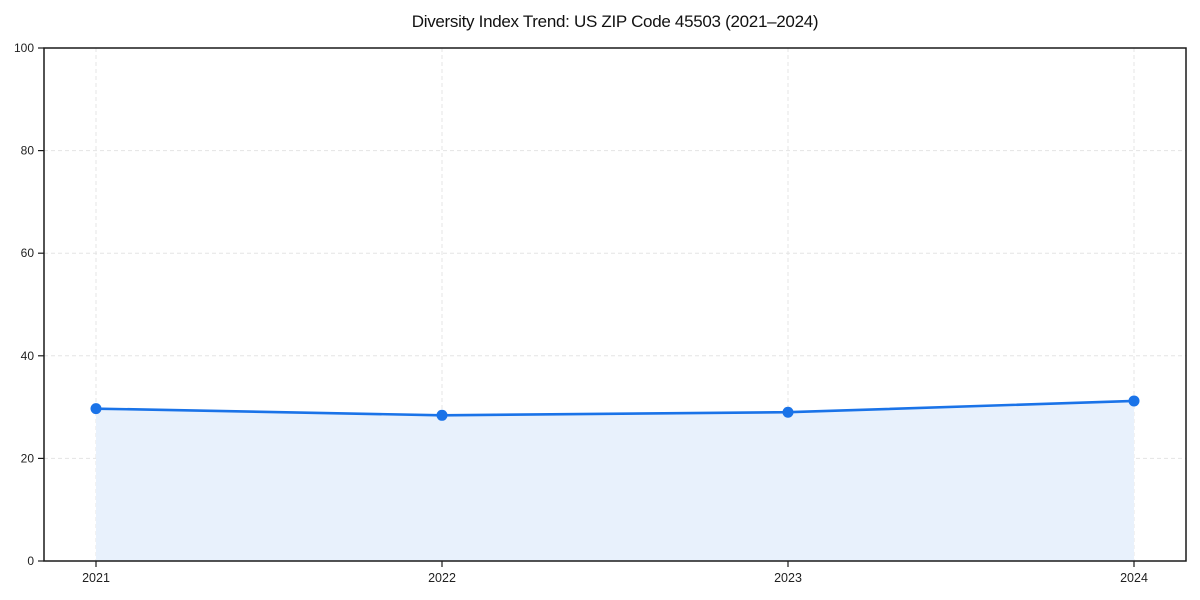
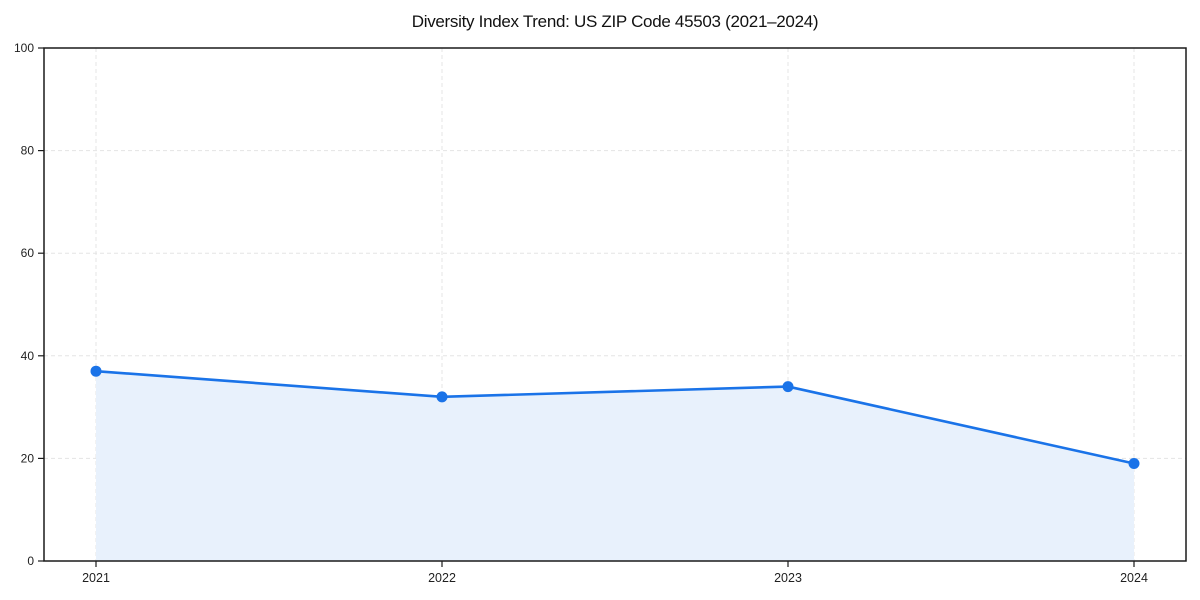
2021: 30 -> 37
2022: 28 -> 32
2023: 29 -> 34
2024: 31 -> 19
